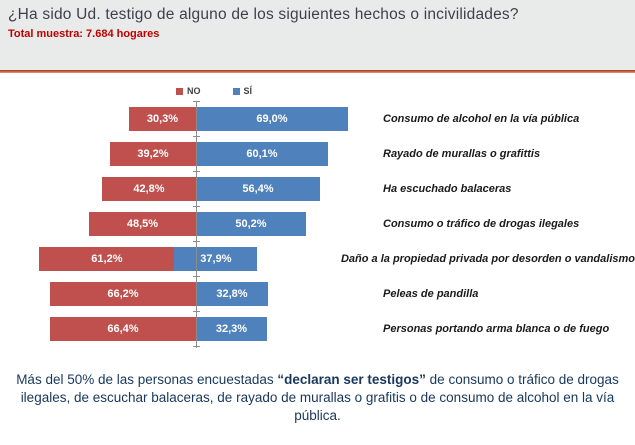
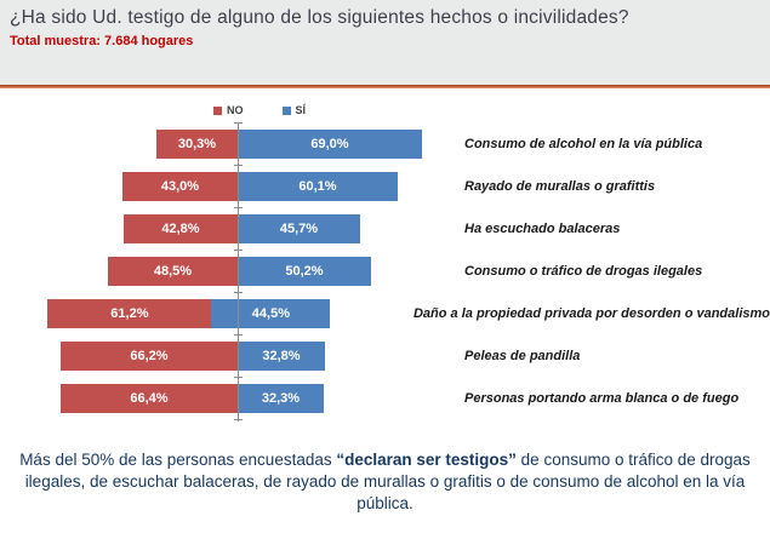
NO/Rayado de murallas o grafittis: 39,2% -> 43,0%
SÍ/Ha escuchado balaceras: 56,4% -> 45,7%
SÍ/Daño a la propiedad privada por desorden o vandalismo: 37,9% -> 44,5%
